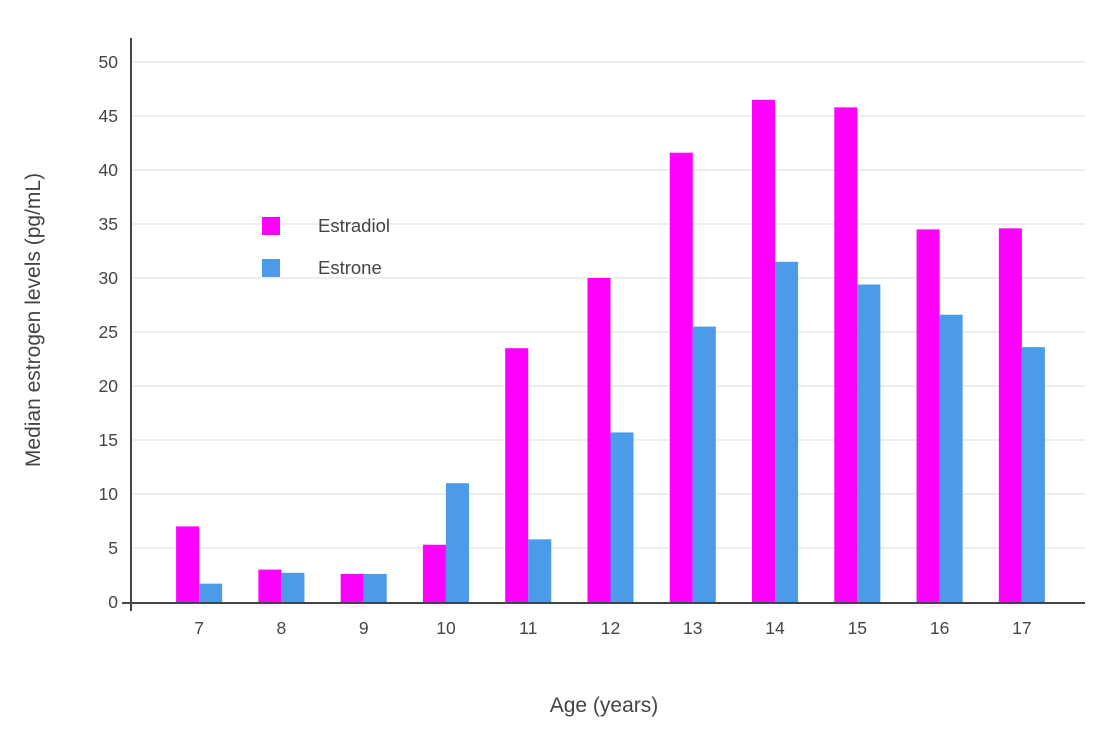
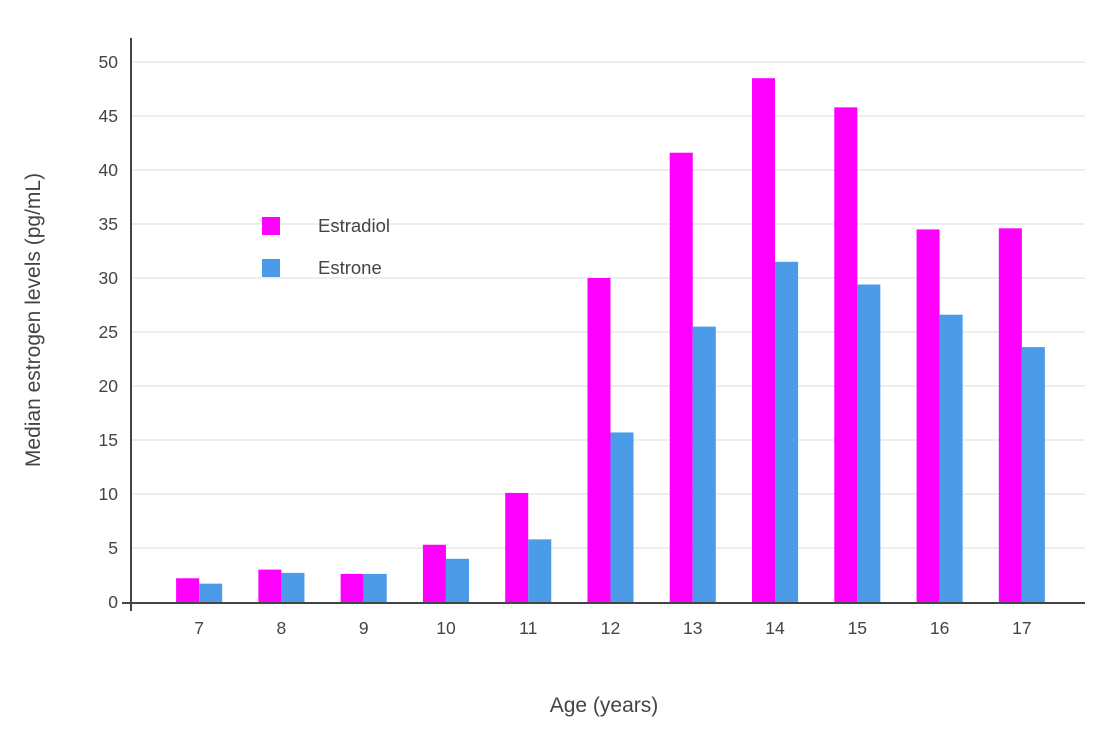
Estradiol/7: 7.0 -> 2.2
Estrone/10: 11.0 -> 4.0
Estradiol/11: 23.5 -> 10.1
Estradiol/14: 46.5 -> 48.5
